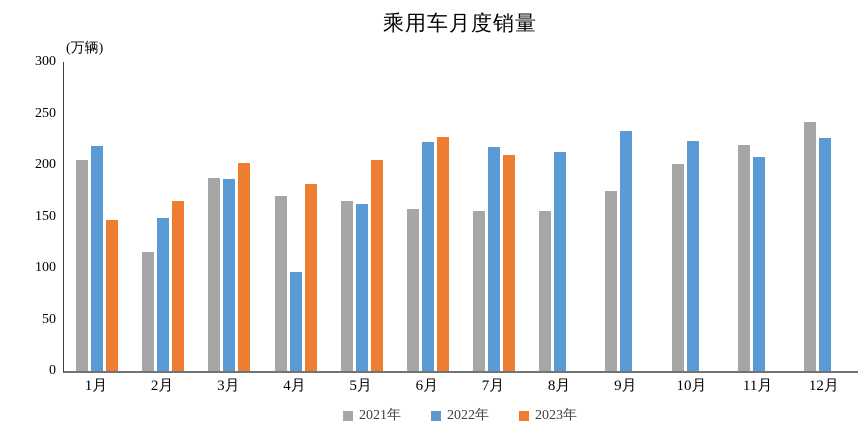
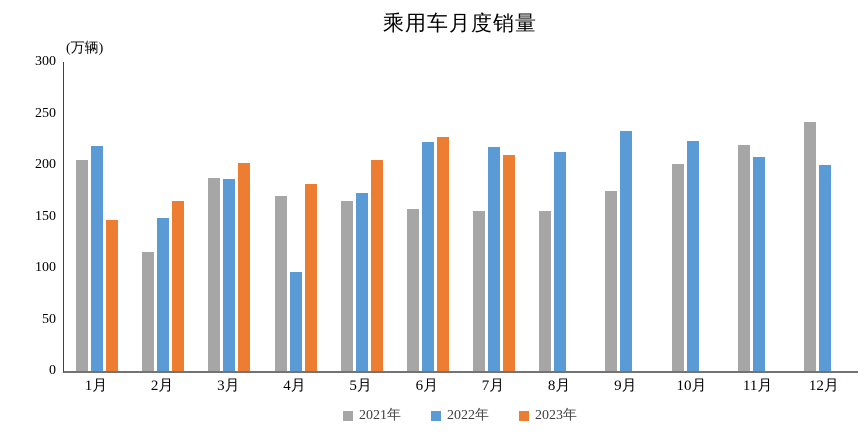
2022年/5月: 162 -> 173
2022年/12月: 226 -> 200
